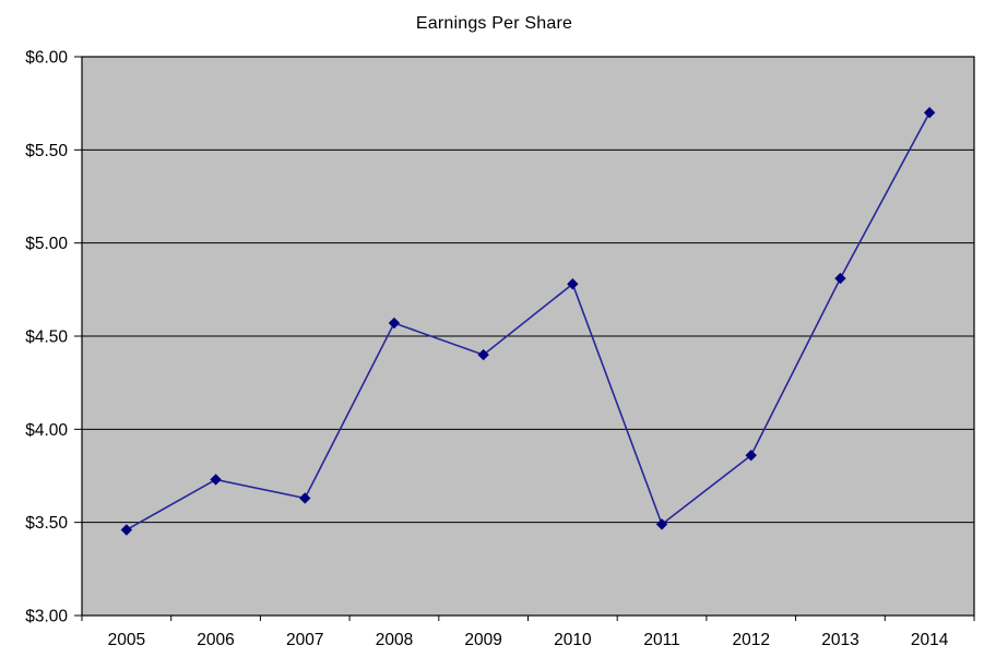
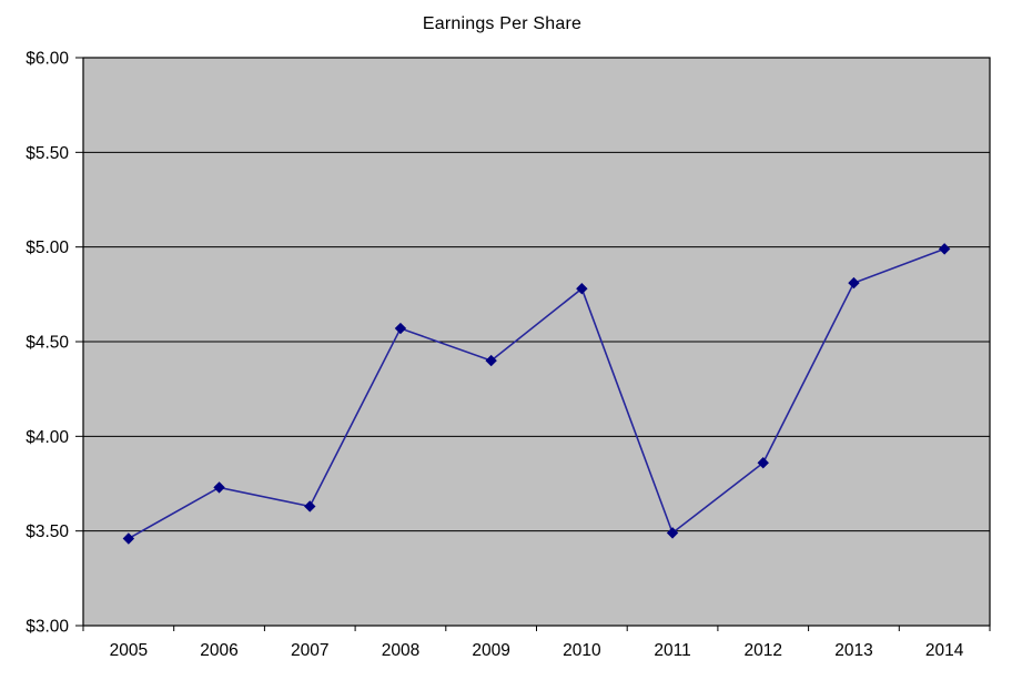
2014: $5.70 -> $4.99
